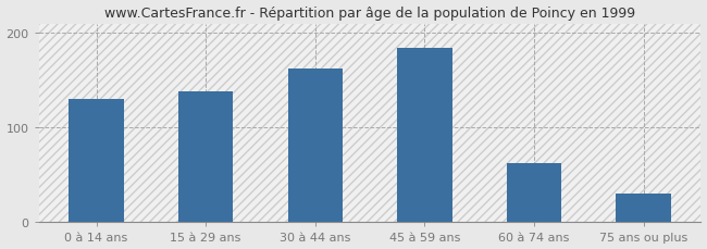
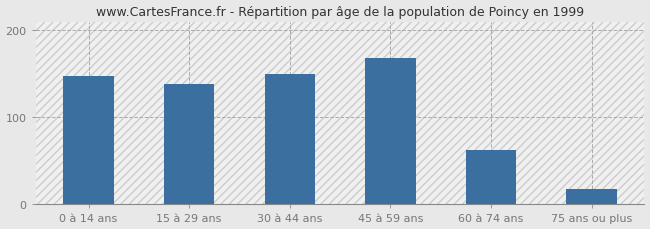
0 à 14 ans: 130 -> 148
30 à 44 ans: 162 -> 150
45 à 59 ans: 184 -> 168
75 ans ou plus: 30 -> 18
